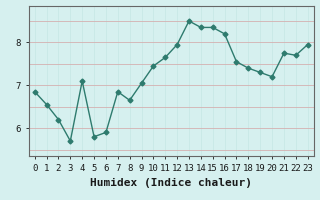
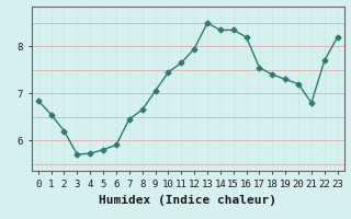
4: 7.10 -> 5.72
7: 6.85 -> 6.45
21: 7.75 -> 6.80
23: 7.95 -> 8.20
